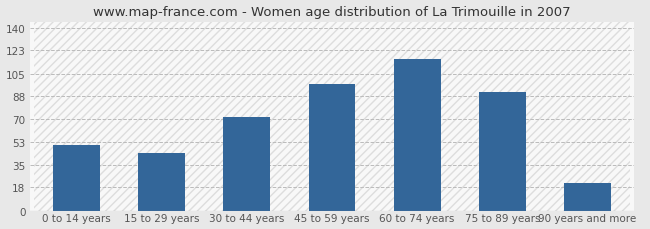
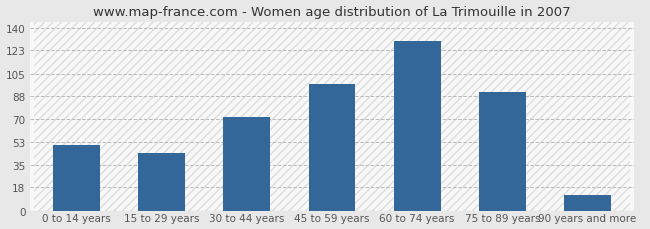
60 to 74 years: 116 -> 130
90 years and more: 21 -> 12
